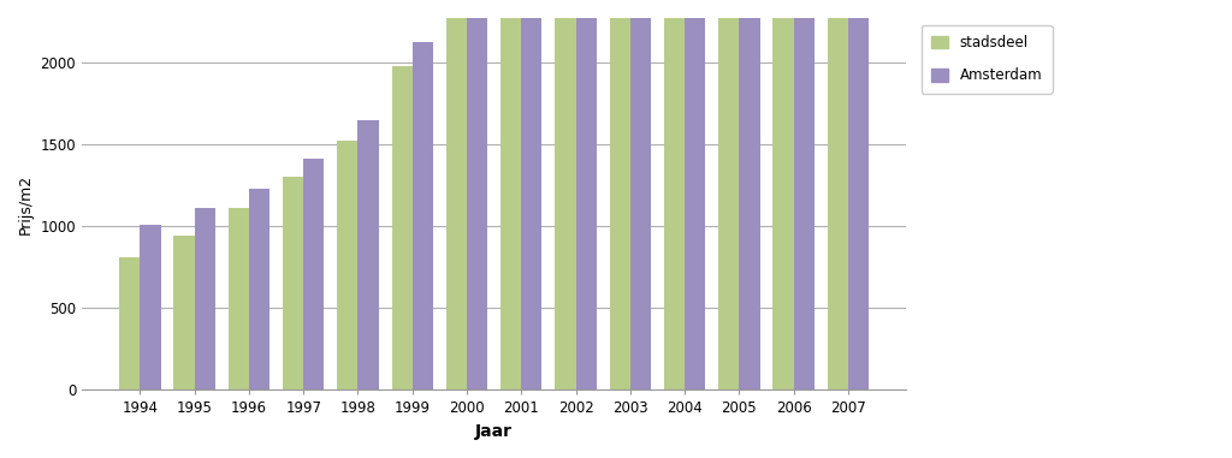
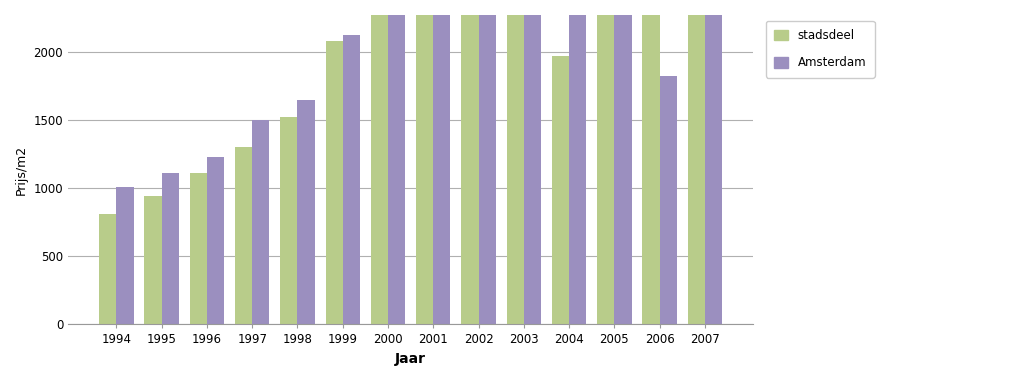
Amsterdam/1997: 1420 -> 1500
stadsdeel/1999: 1980 -> 2080
stadsdeel/2004: 2270 -> 1970
Amsterdam/2006: 2270 -> 1820
